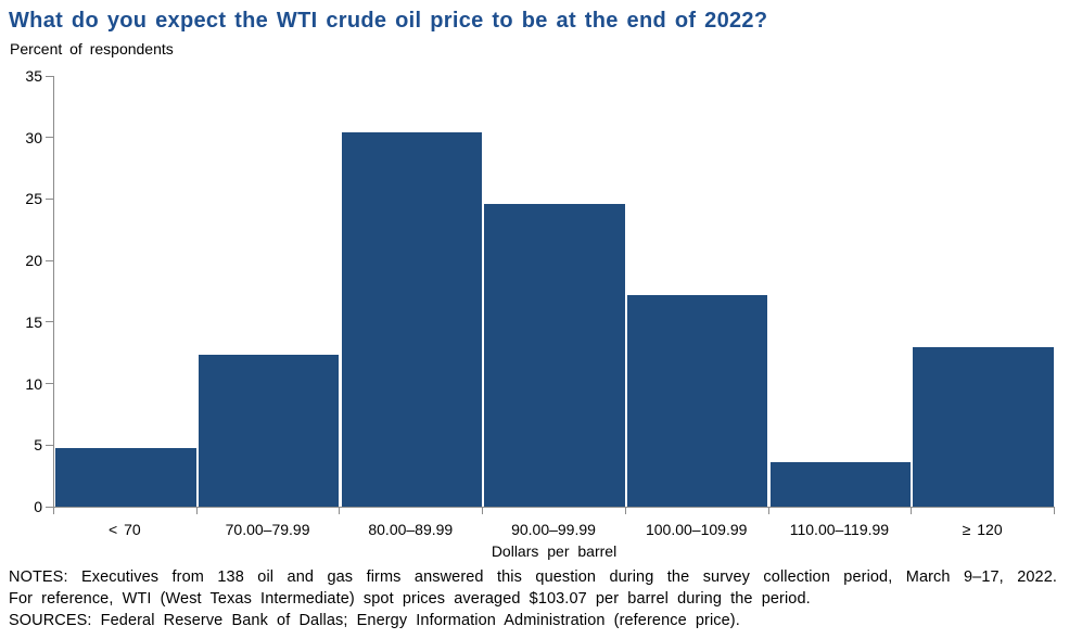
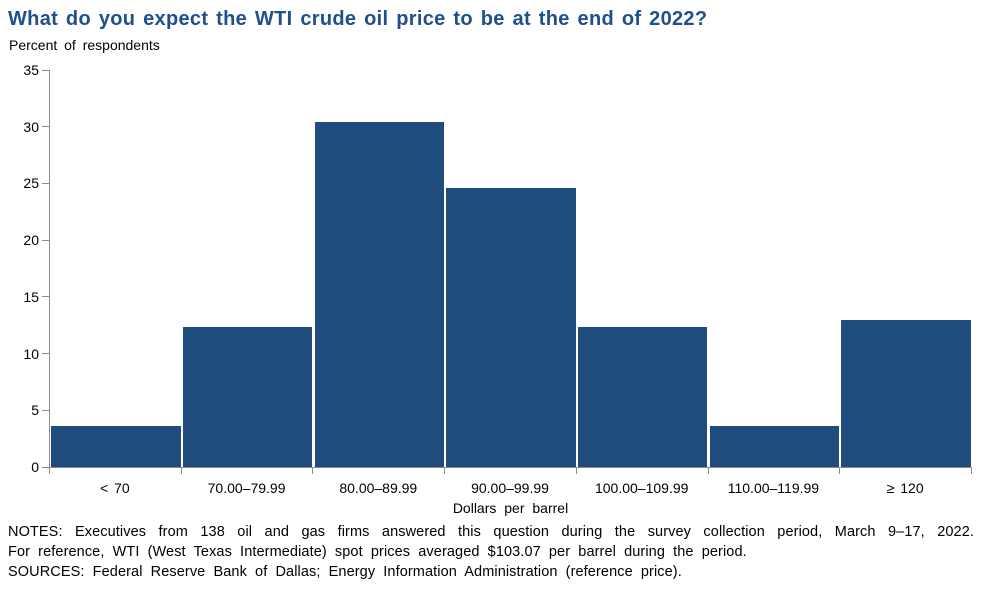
< 70: 4.8 -> 3.6
100.00–109.99: 17.2 -> 12.3
